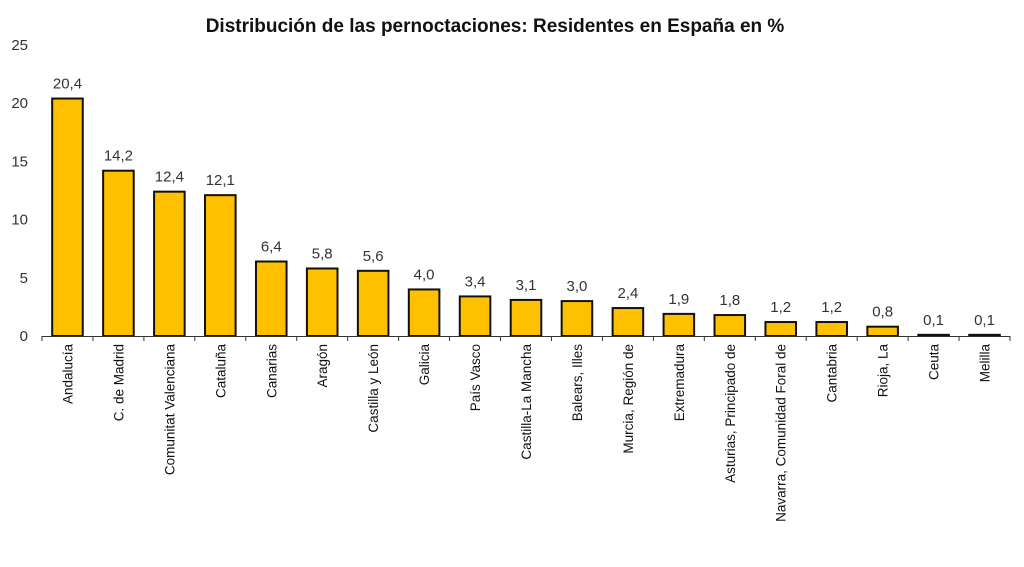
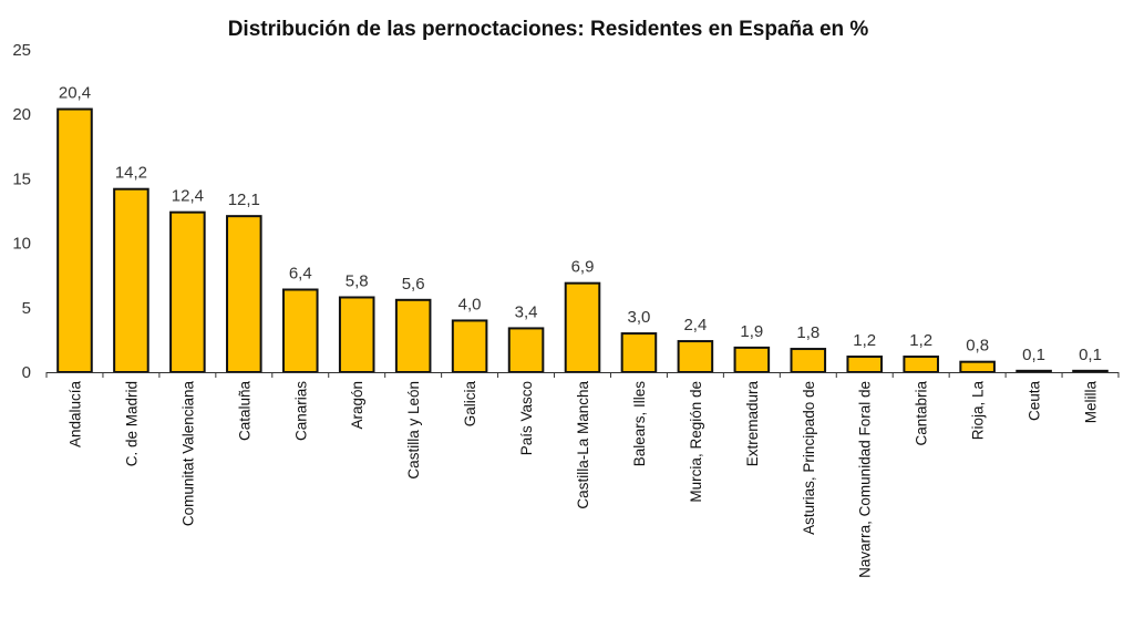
Castilla-La Mancha: 3,1 -> 6,9
